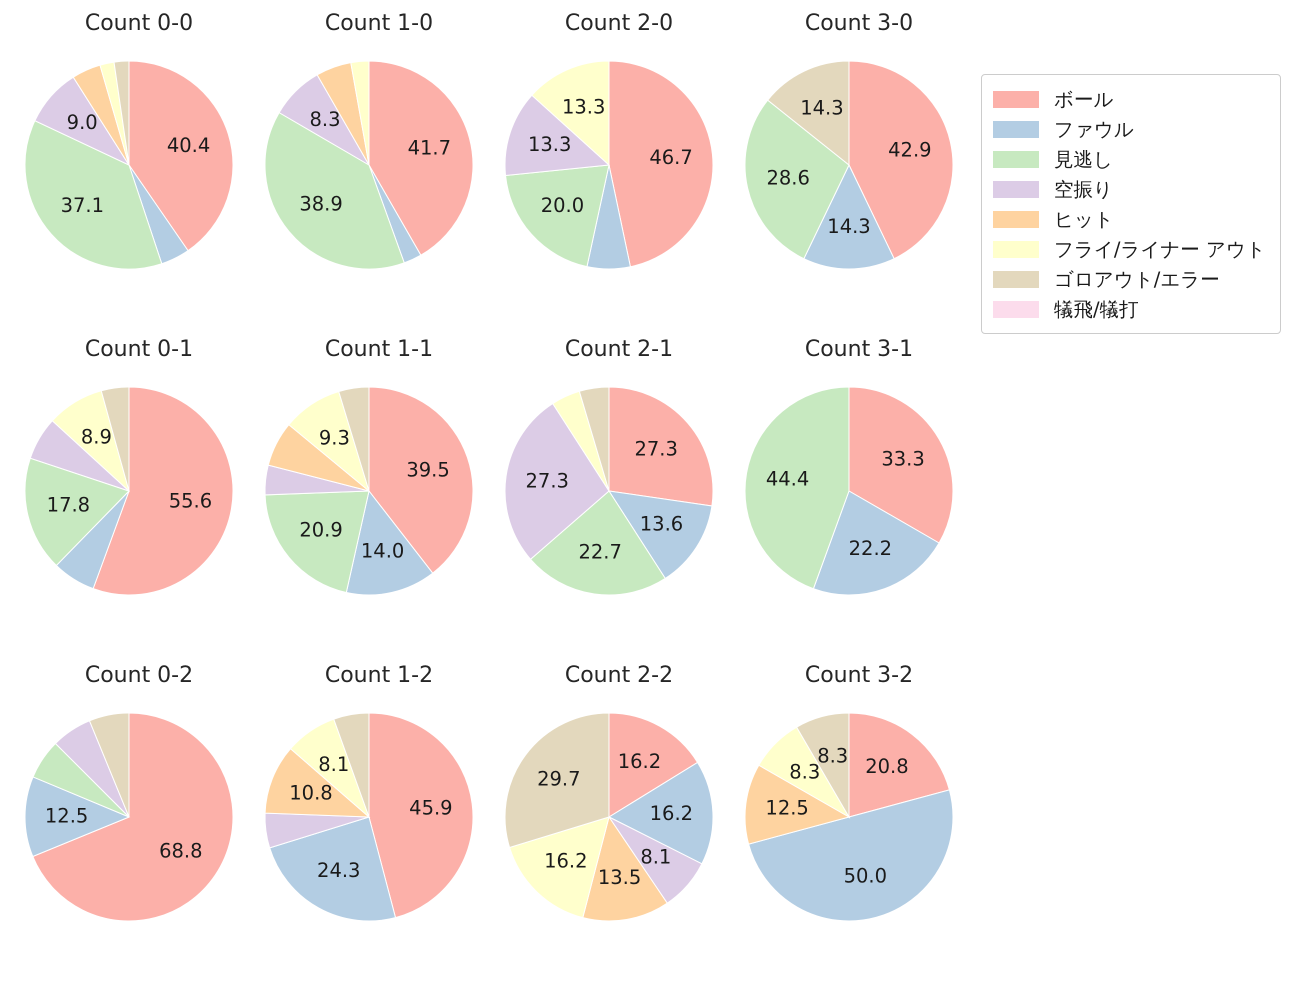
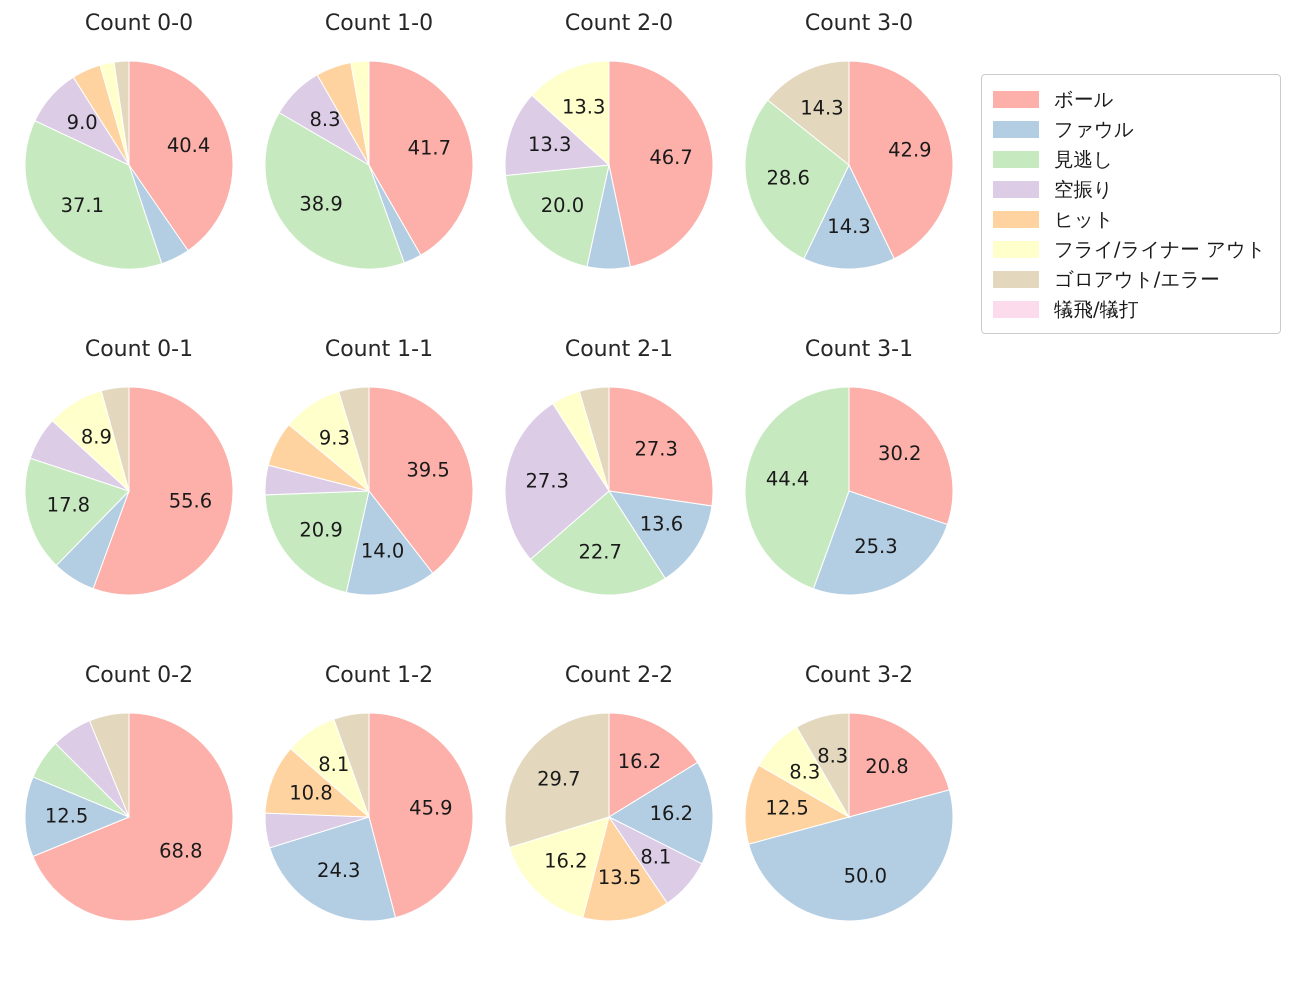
Count 3-1/ボール: 33.3 -> 30.2
Count 3-1/ファウル: 22.2 -> 25.3
